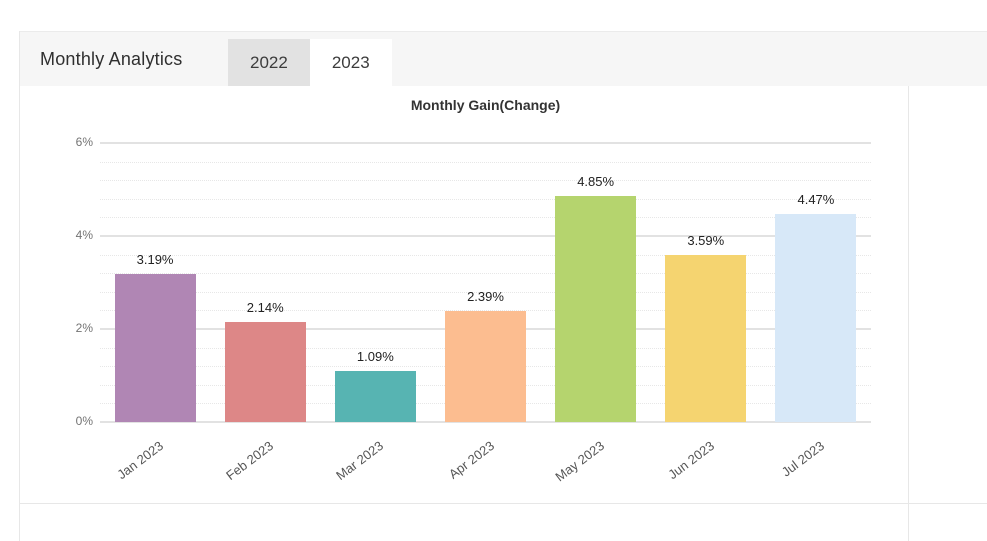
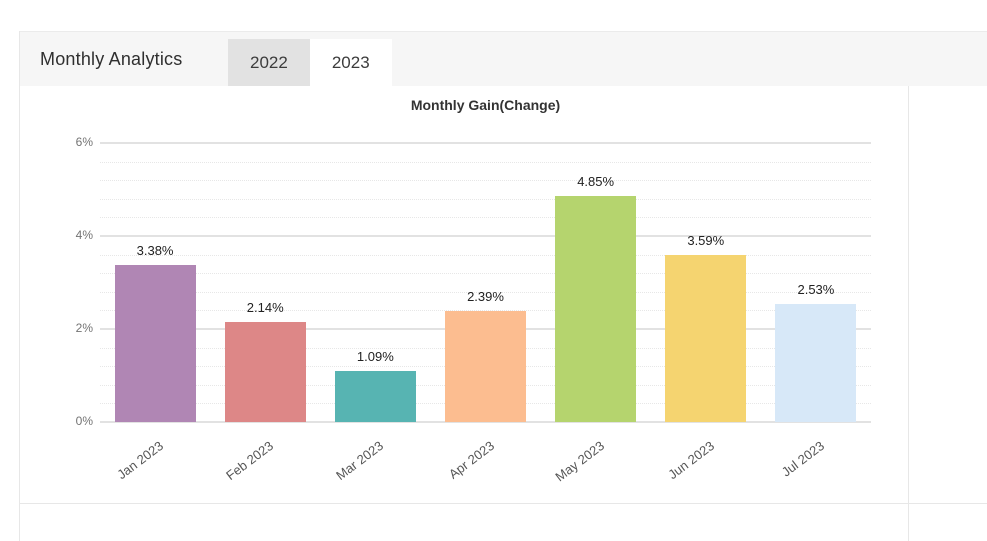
Jan 2023: 3.19% -> 3.38%
Jul 2023: 4.47% -> 2.53%
